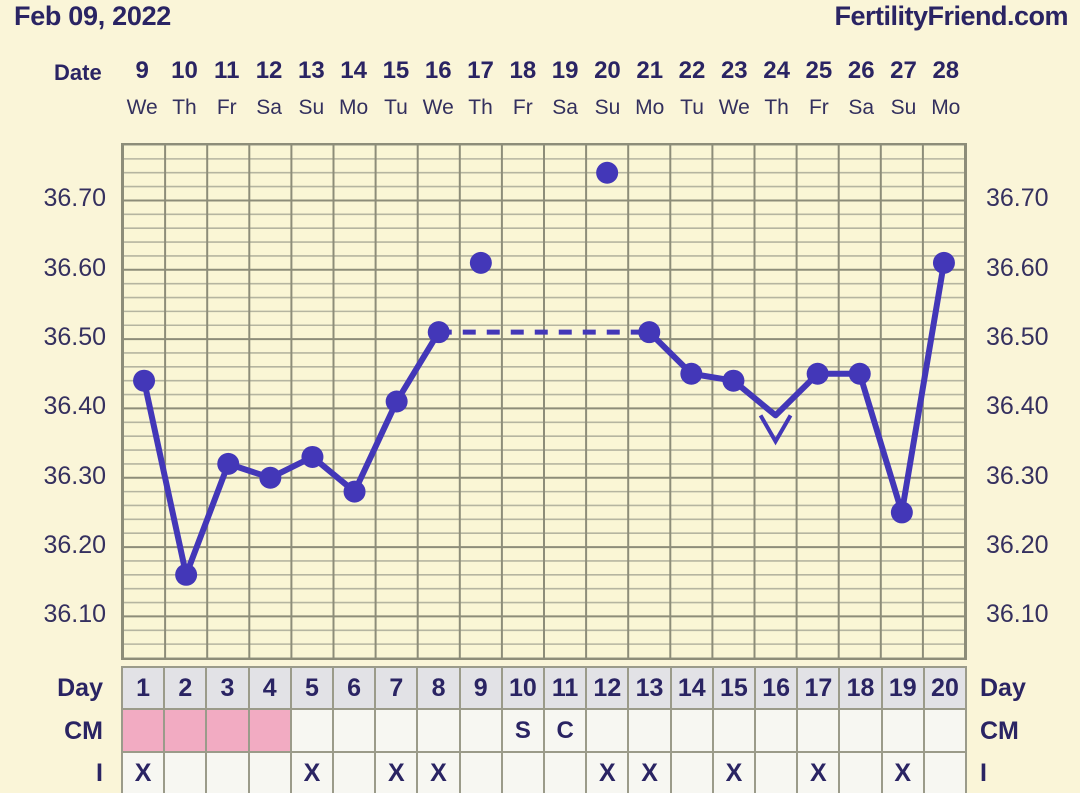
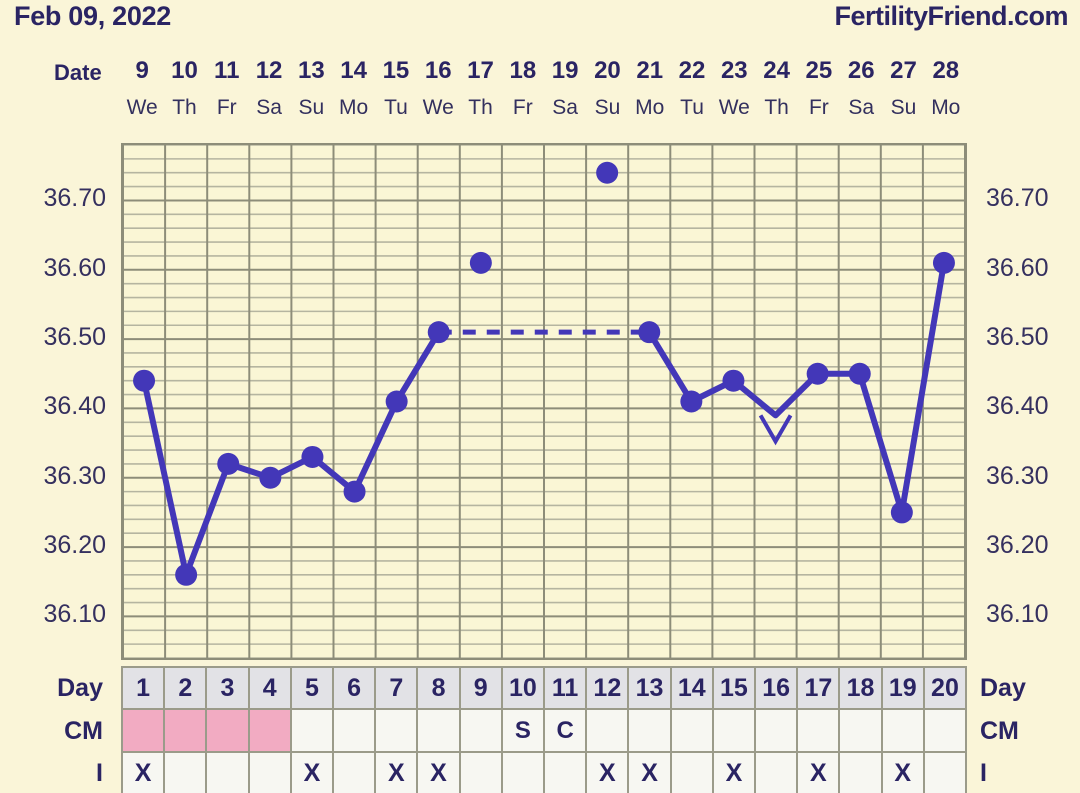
14: 36.45 -> 36.41
